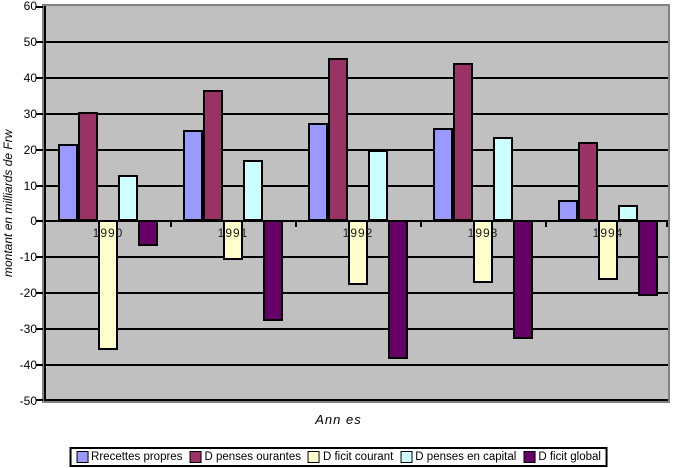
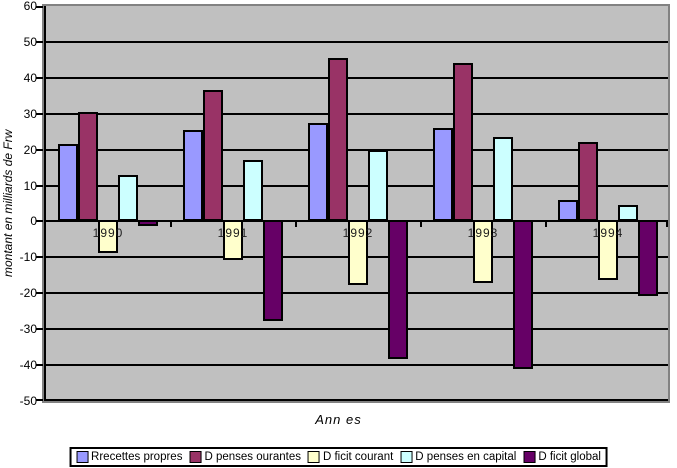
D ficit courant/1990: -36 -> -9
D ficit global/1990: -7 -> -2
D ficit global/1993: -33 -> -42
